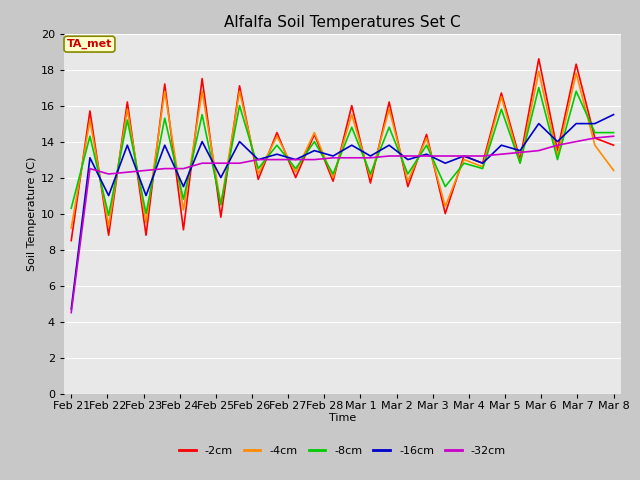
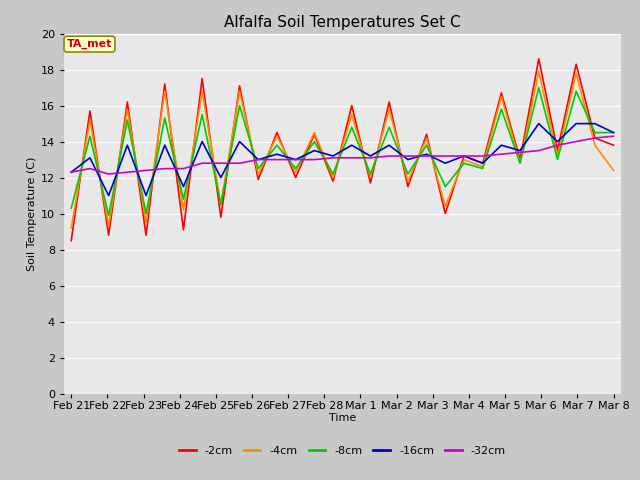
-16cm/Feb 21: 4.7 -> 12.3
-32cm/Feb 21: 4.5 -> 12.3
-16cm/Mar 8: 15.5 -> 14.5
